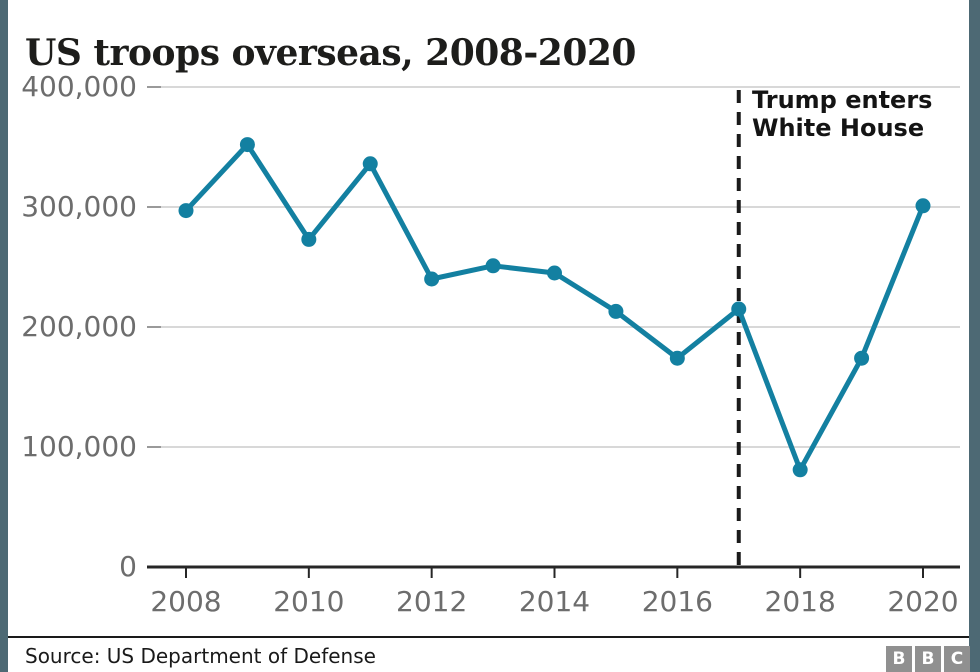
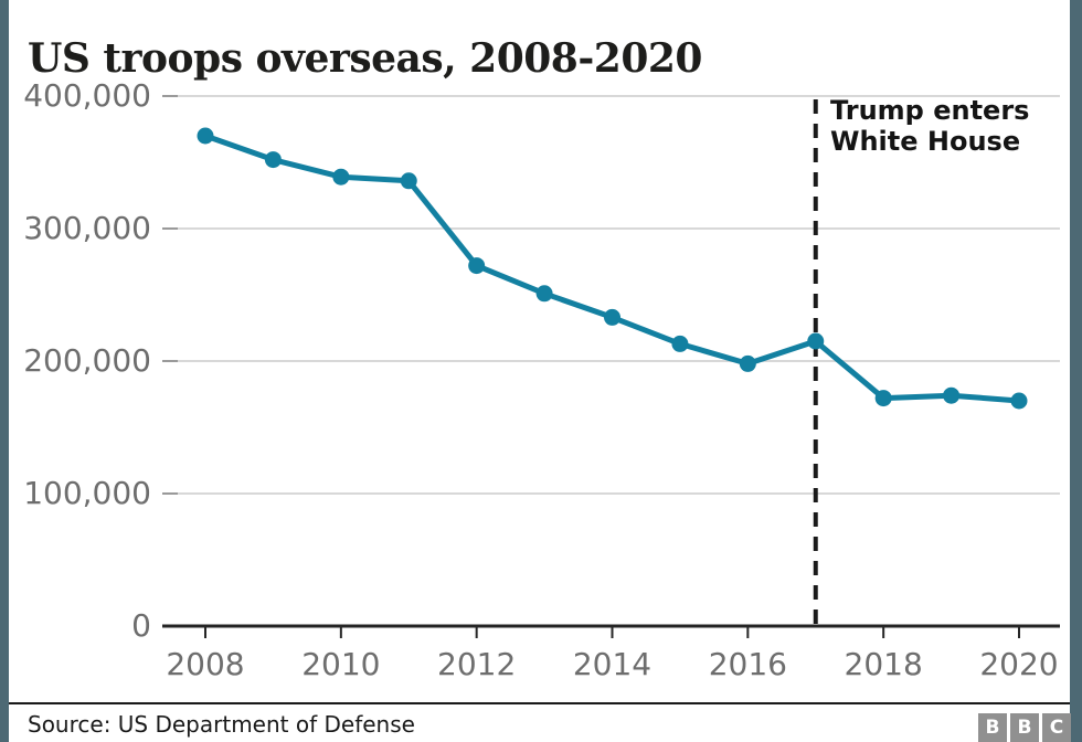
2008: 297000 -> 370000
2010: 273000 -> 339000
2012: 240000 -> 272000
2014: 245000 -> 233000
2016: 174000 -> 198000
2018: 81000 -> 172000
2020: 301000 -> 170000
